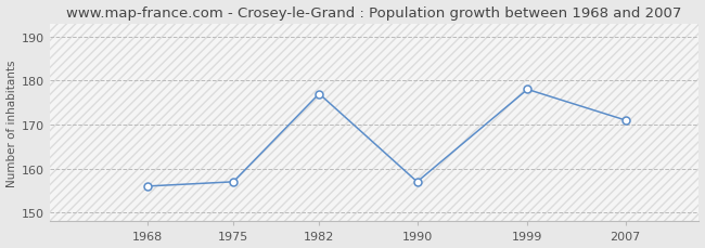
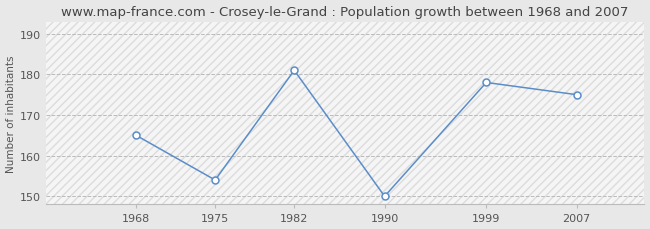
1968: 156 -> 165
1975: 157 -> 154
1982: 177 -> 181
1990: 157 -> 150
2007: 171 -> 175
